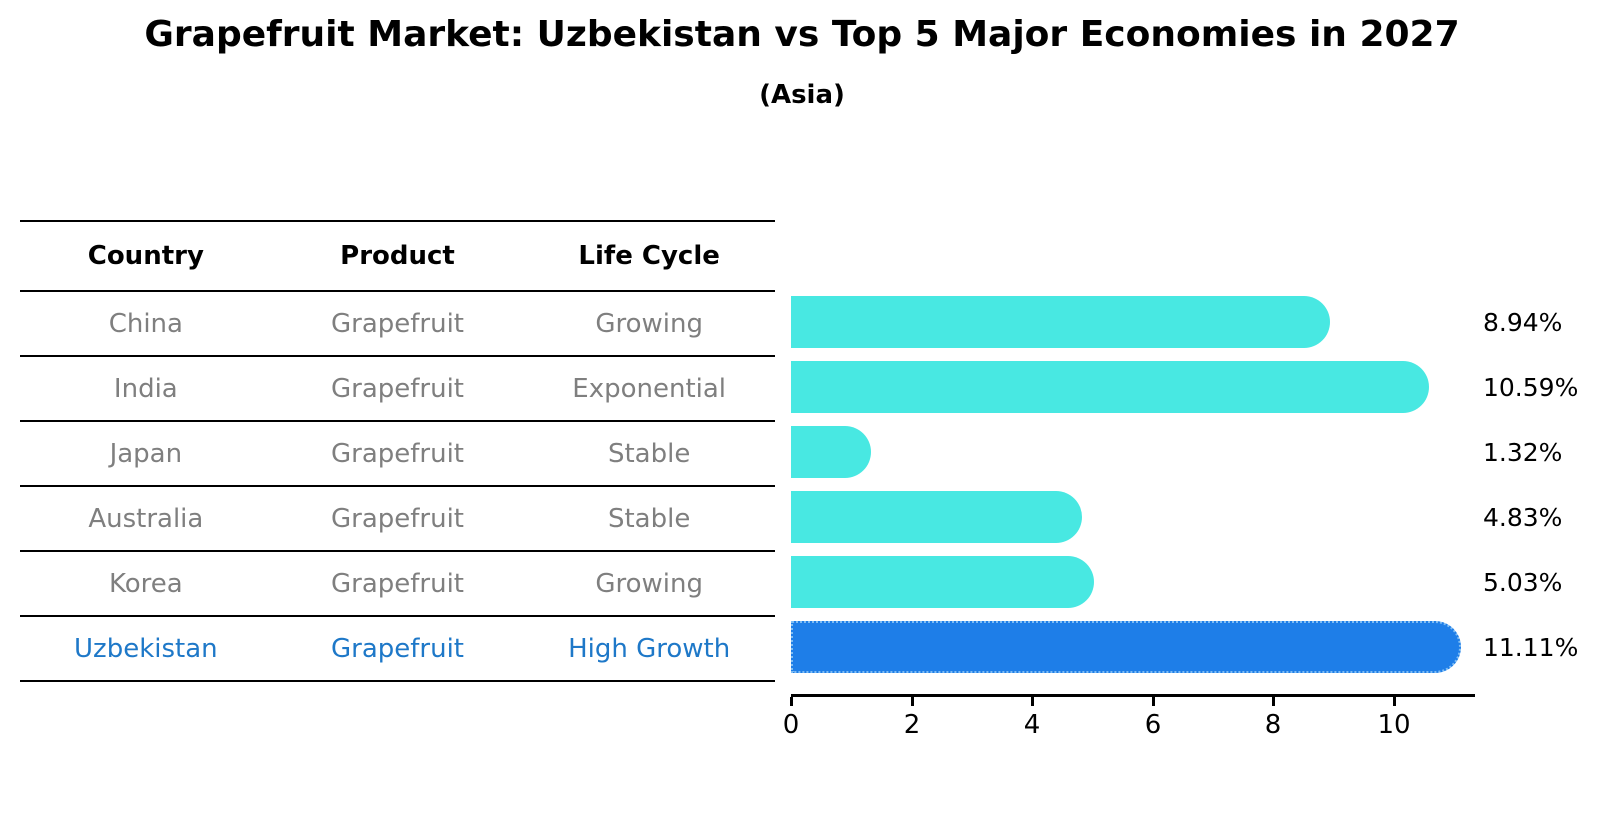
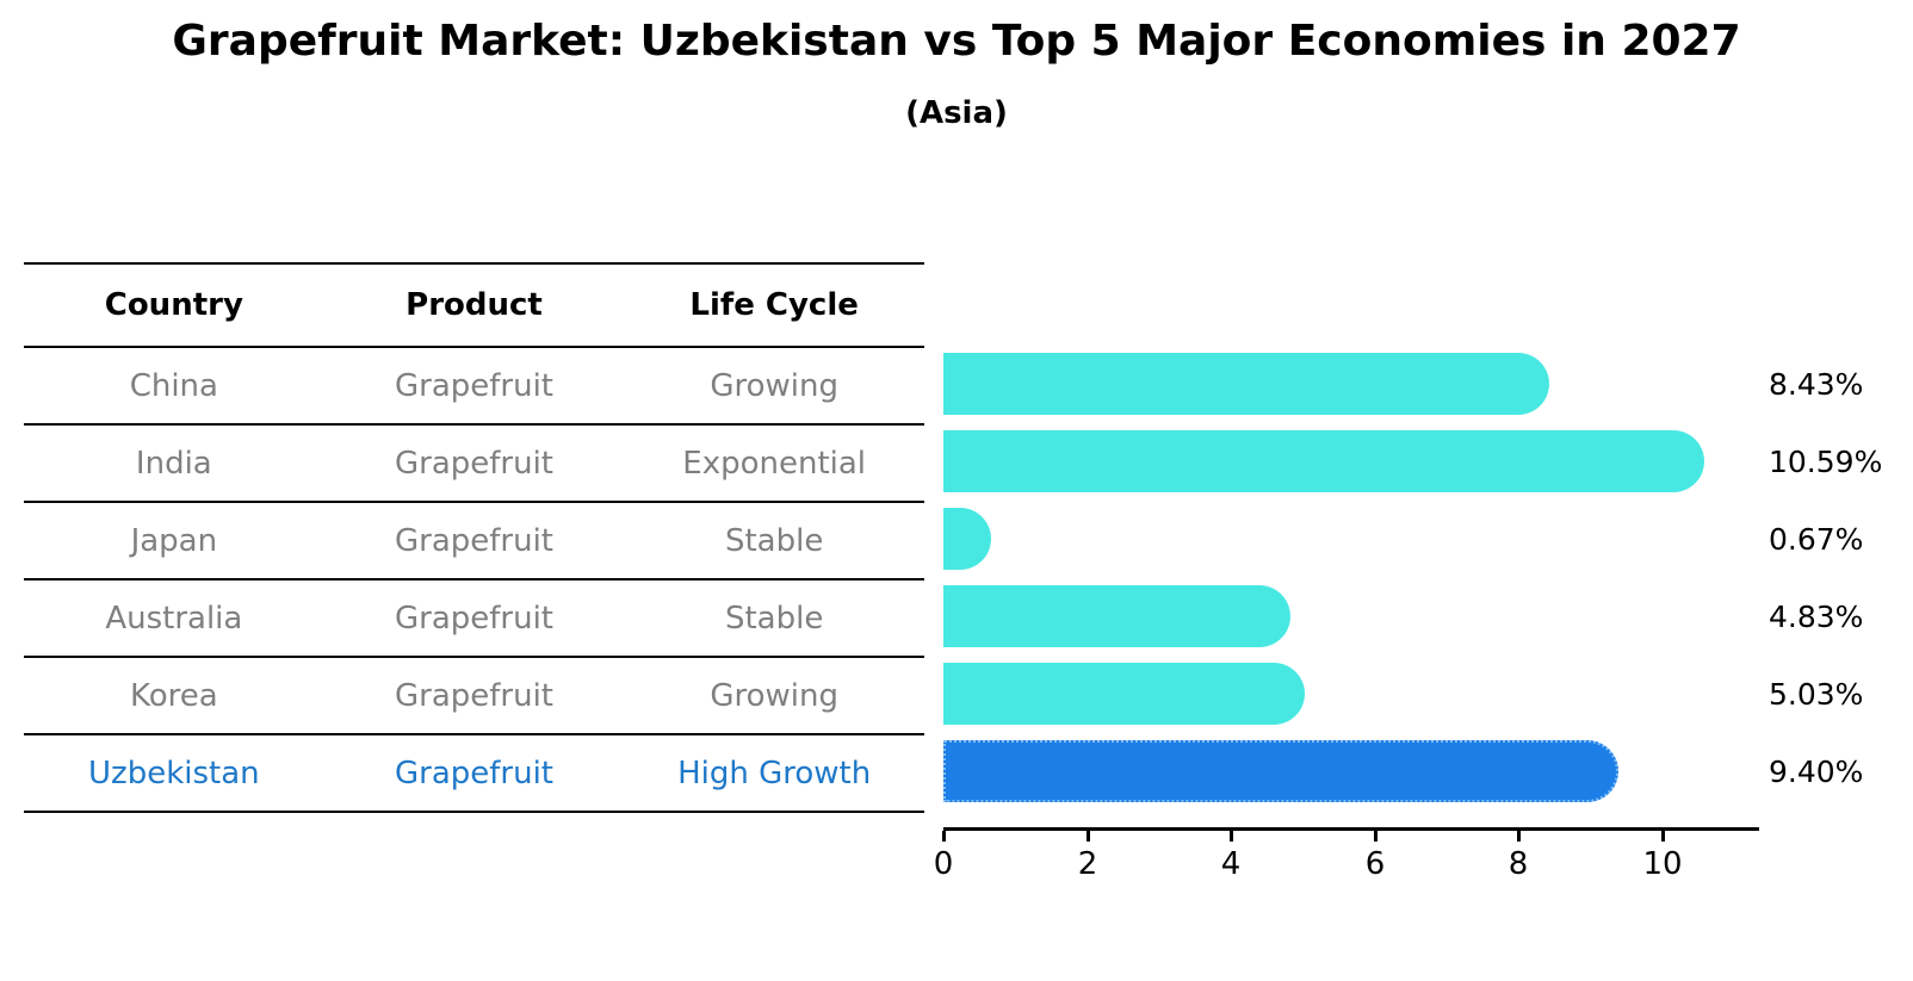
China: 8.94% -> 8.43%
Japan: 1.32% -> 0.67%
Uzbekistan: 11.11% -> 9.40%
